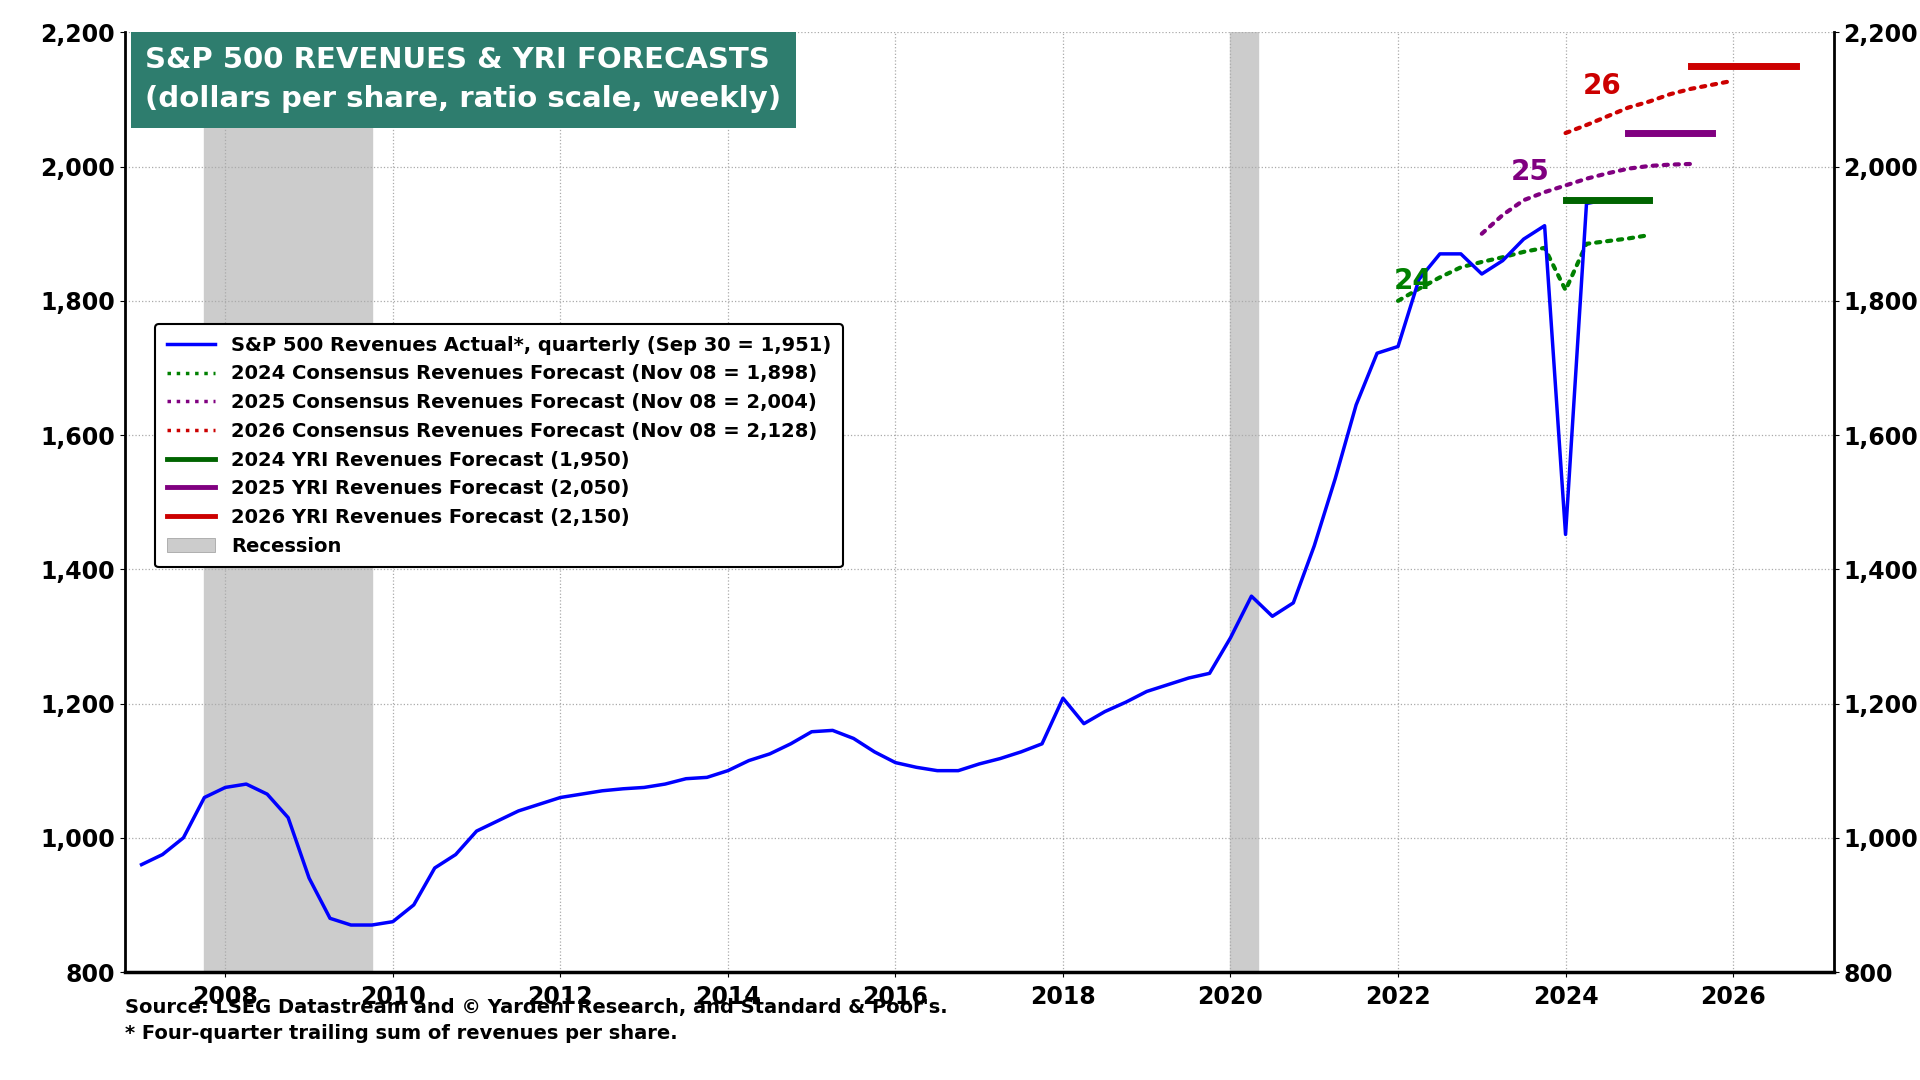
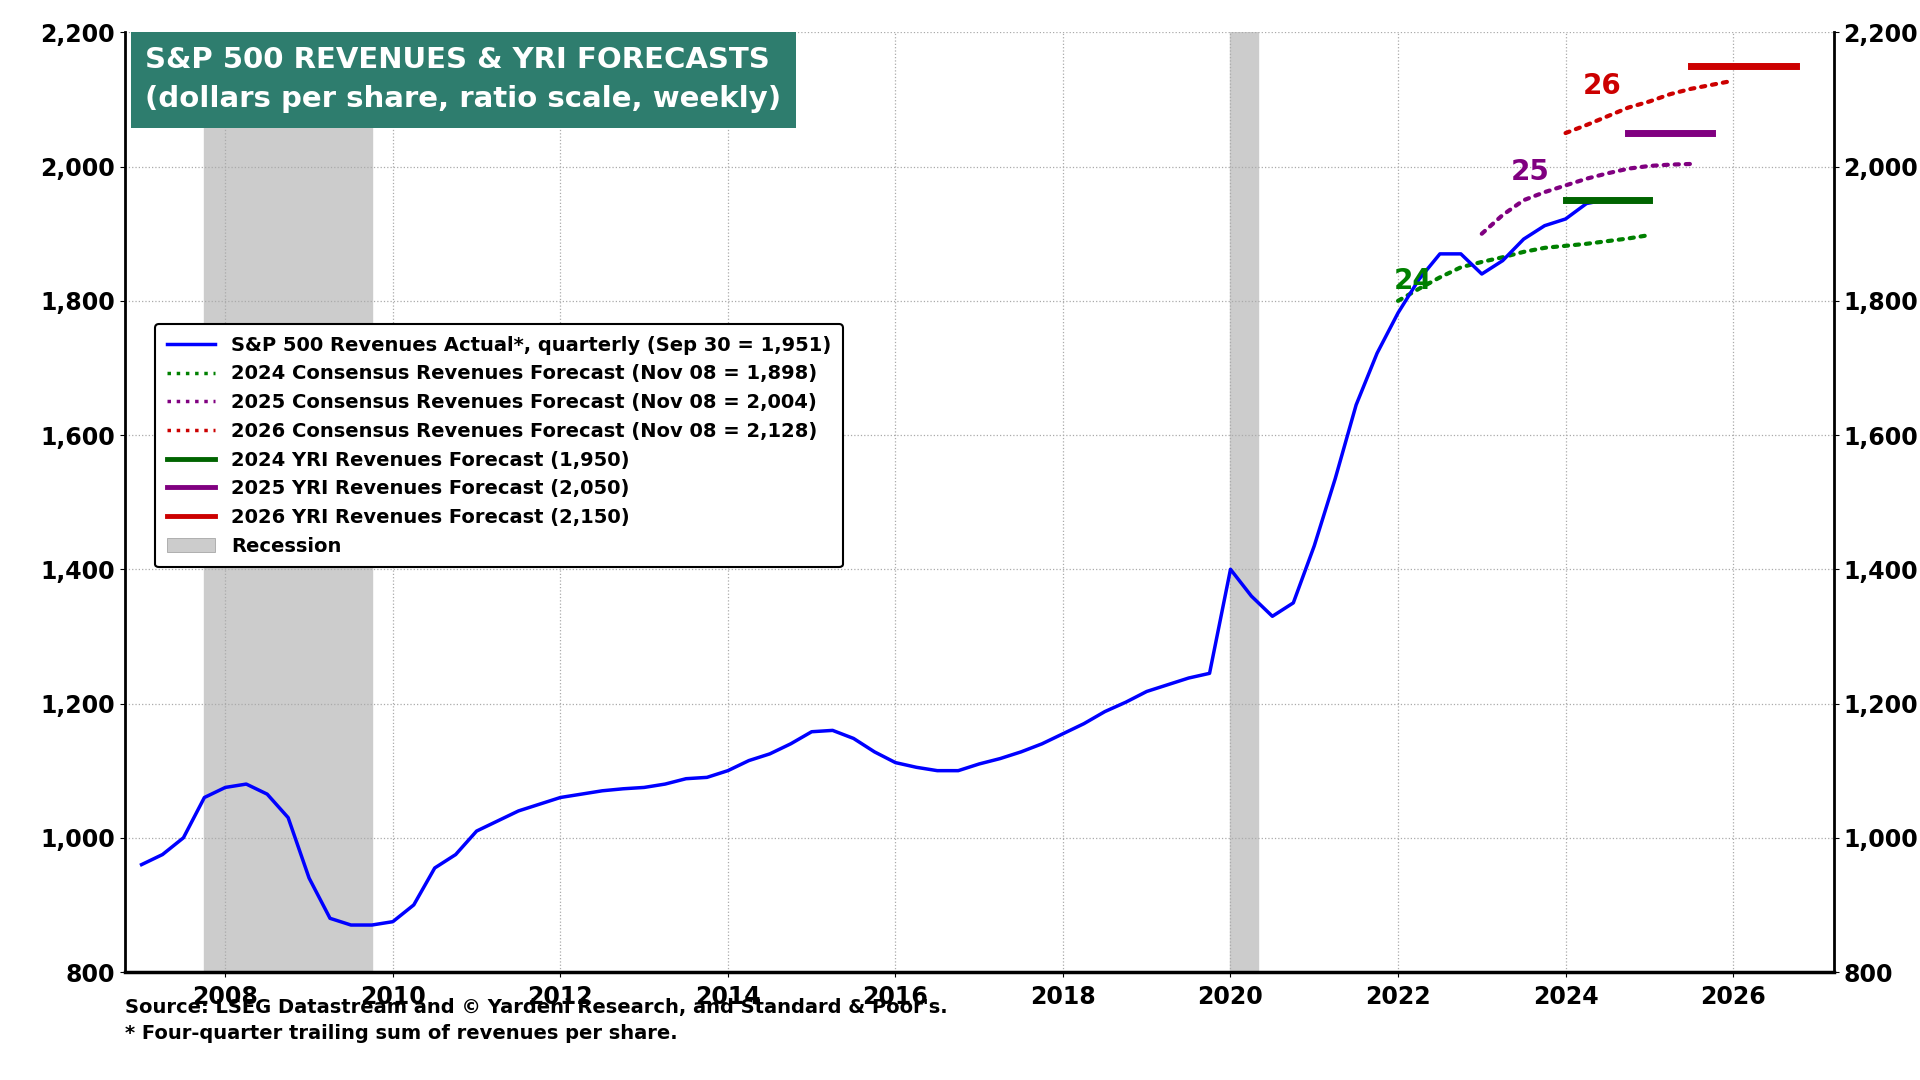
S&P 500 Revenues Actual*, quarterly (Sep 30 = 1,951)/2018: 1,208 -> 1,155
S&P 500 Revenues Actual*, quarterly (Sep 30 = 1,951)/2020: 1,298 -> 1,400
S&P 500 Revenues Actual*, quarterly (Sep 30 = 1,951)/2022: 1,732 -> 1,782
S&P 500 Revenues Actual*, quarterly (Sep 30 = 1,951)/2024: 1,452 -> 1,922
2024 Consensus Revenues Forecast (Nov 08 = 1,898)/2024: 1,816 -> 1,882
